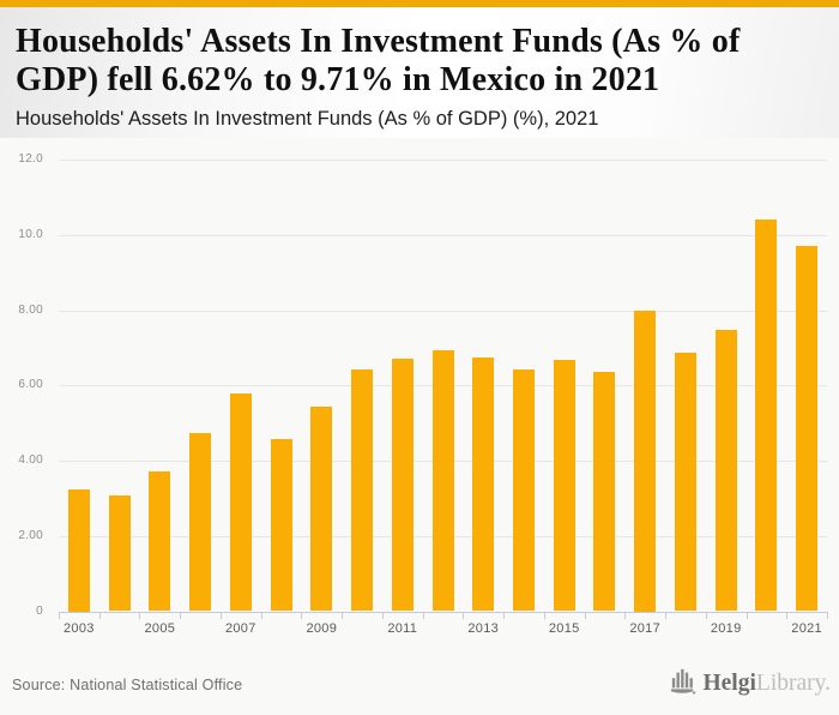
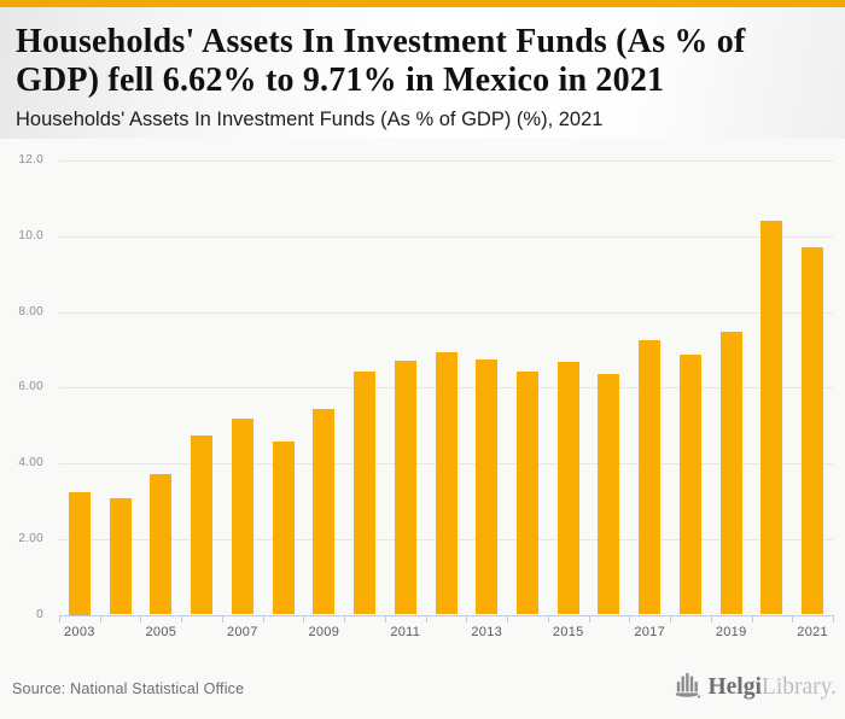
2007: 5.8 -> 5.2
2017: 8.0 -> 7.2
